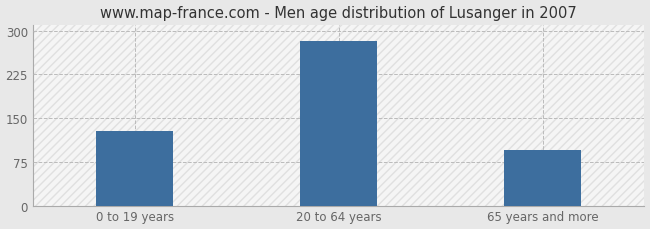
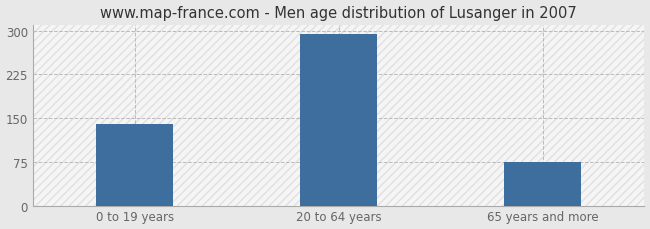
0 to 19 years: 128 -> 140
20 to 64 years: 282 -> 295
65 years and more: 96 -> 75
